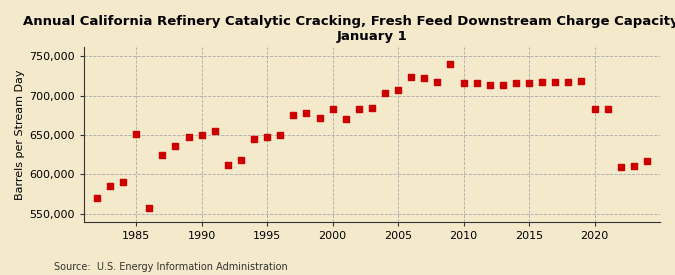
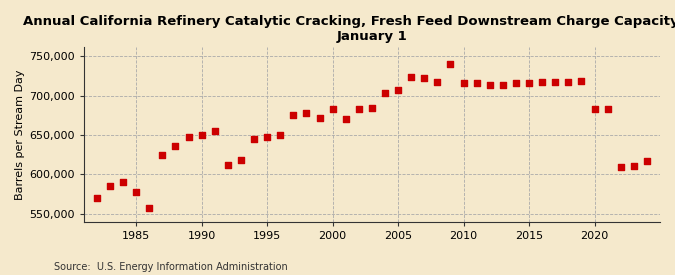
1985: 652,000 -> 578,000
